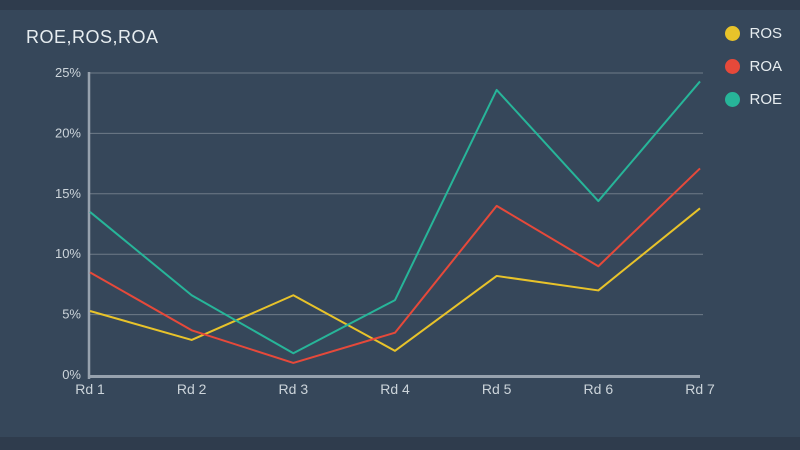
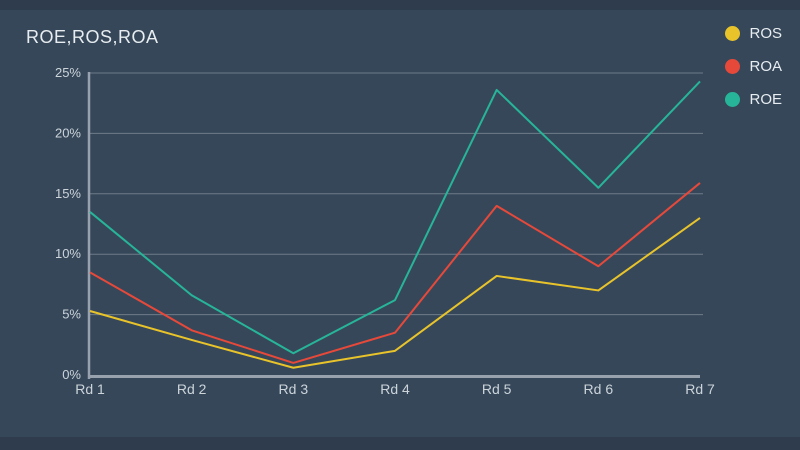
ROS/Rd 3: 6.6% -> 0.6%
ROE/Rd 6: 14.4% -> 15.5%
ROS/Rd 7: 13.8% -> 13.0%
ROA/Rd 7: 17.1% -> 15.9%
